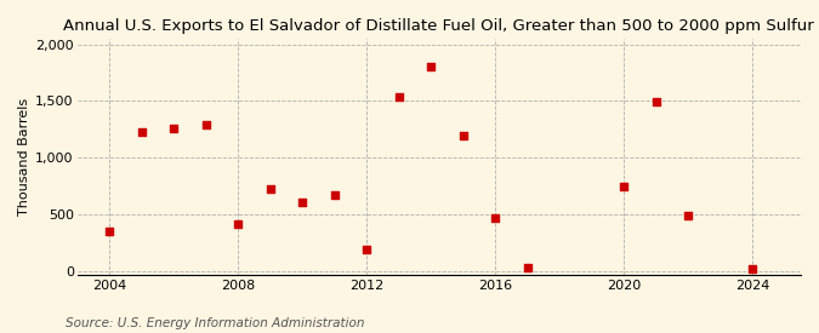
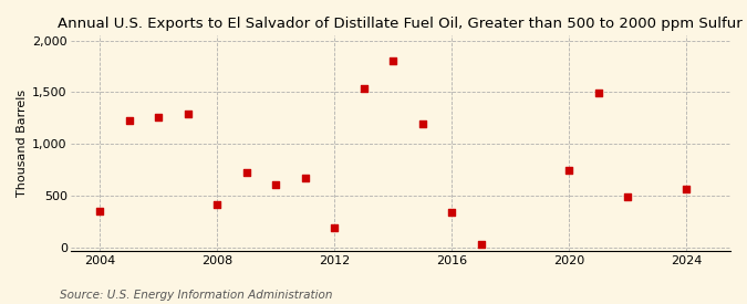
2016: 460 -> 340
2024: 20 -> 560
